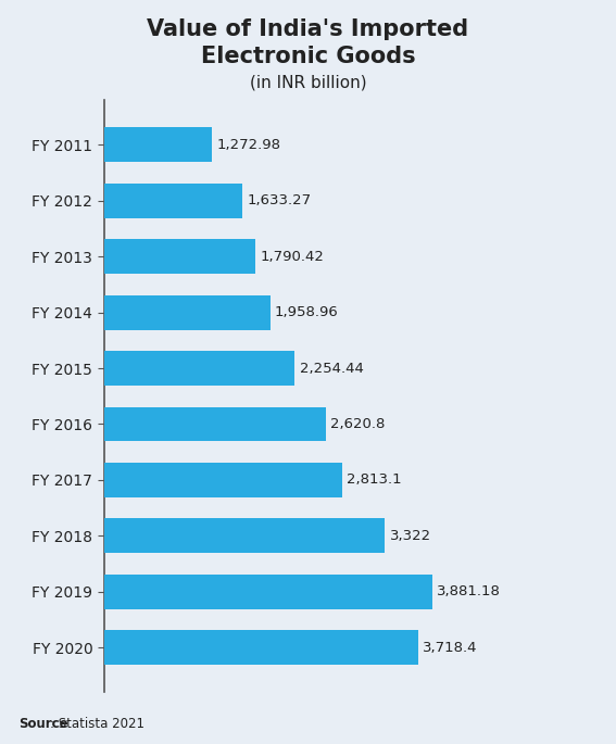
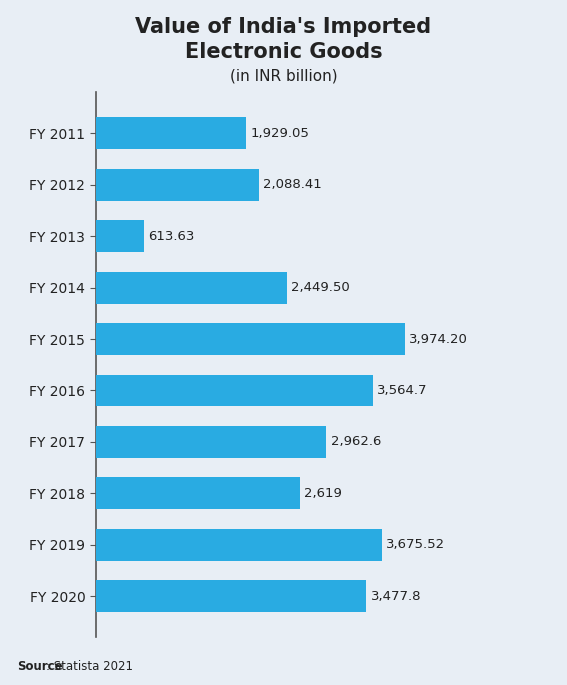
FY 2011: 1,272.98 -> 1,929.05
FY 2012: 1,633.27 -> 2,088.41
FY 2013: 1,790.42 -> 613.63
FY 2014: 1,958.96 -> 2,449.50
FY 2015: 2,254.44 -> 3,974.20
FY 2016: 2,620.8 -> 3,564.7
FY 2017: 2,813.1 -> 2,962.6
FY 2018: 3,322 -> 2,619
FY 2019: 3,881.18 -> 3,675.52
FY 2020: 3,718.4 -> 3,477.8
